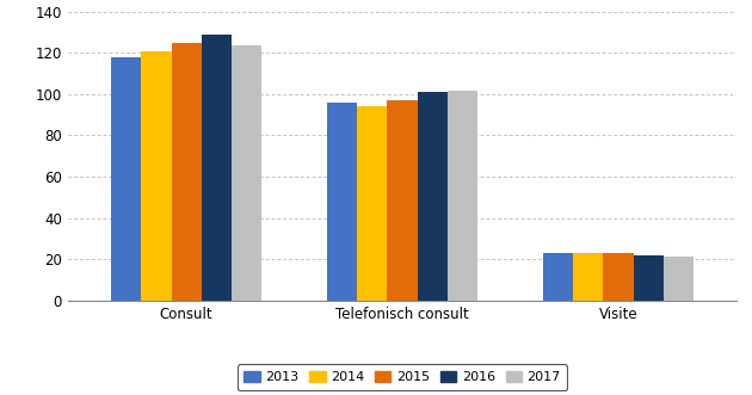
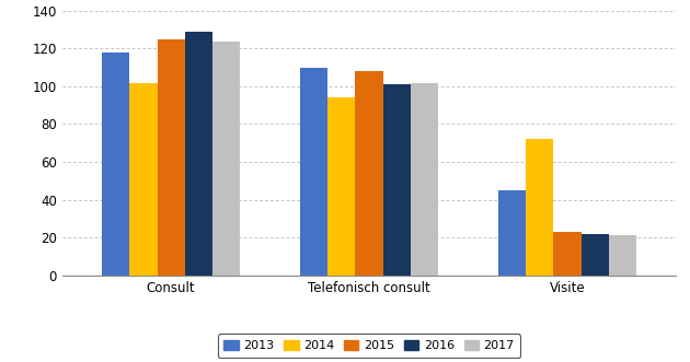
2014/Consult: 121 -> 102
2013/Telefonisch consult: 96 -> 110
2015/Telefonisch consult: 97 -> 108
2013/Visite: 23 -> 45
2014/Visite: 23 -> 72
